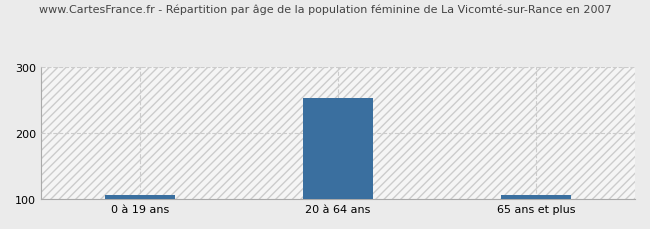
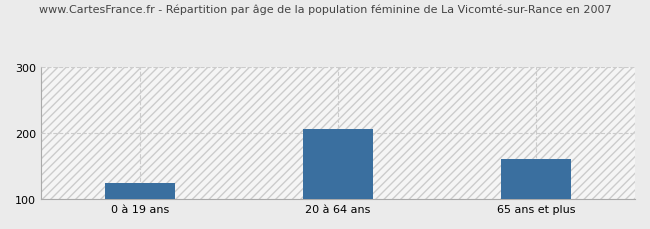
0 à 19 ans: 106 -> 124
20 à 64 ans: 252 -> 206
65 ans et plus: 106 -> 160
